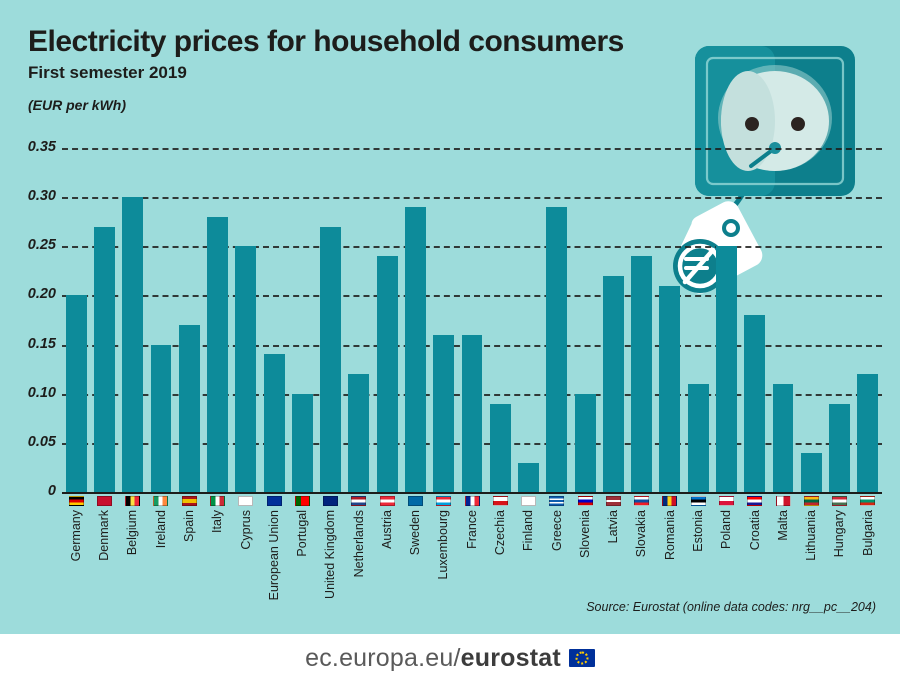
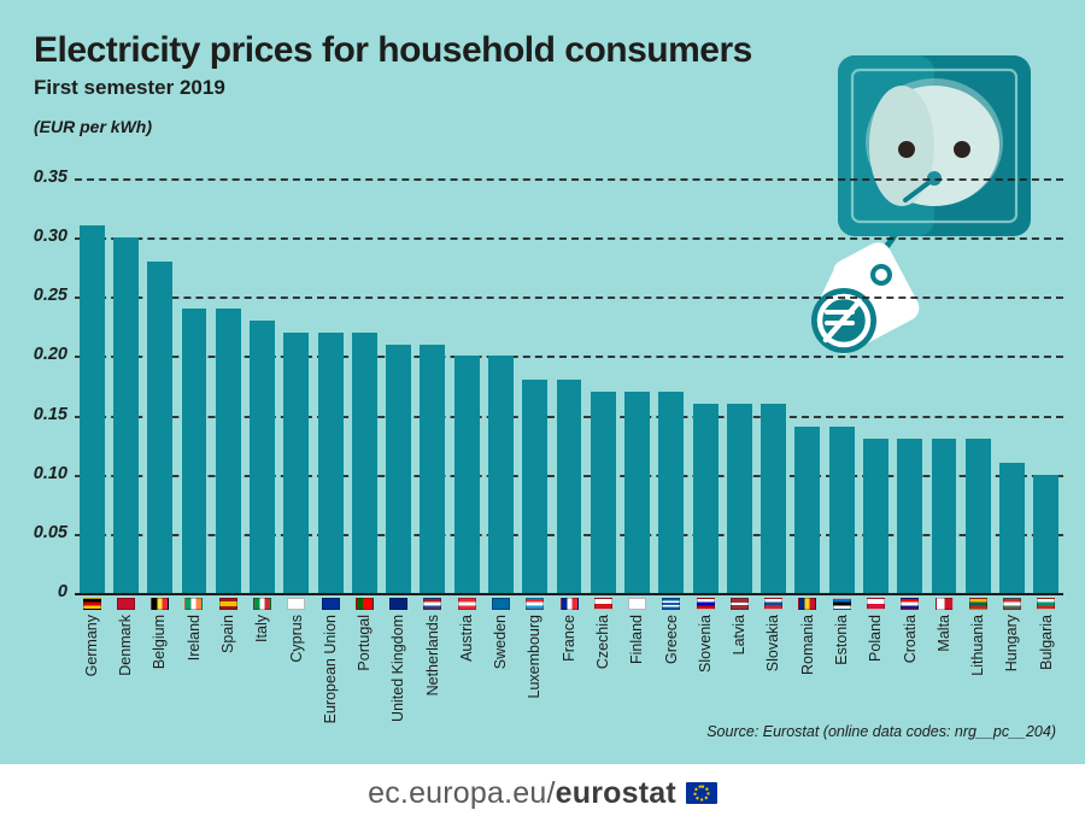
Germany: 0.20 -> 0.31
Denmark: 0.27 -> 0.30
Belgium: 0.30 -> 0.28
Ireland: 0.15 -> 0.24
Spain: 0.17 -> 0.24
Italy: 0.28 -> 0.23
Cyprus: 0.25 -> 0.22
European Union: 0.14 -> 0.22
Portugal: 0.10 -> 0.22
United Kingdom: 0.27 -> 0.21
Netherlands: 0.12 -> 0.21
Austria: 0.24 -> 0.20
Sweden: 0.29 -> 0.20
Luxembourg: 0.16 -> 0.18
France: 0.16 -> 0.18
Czechia: 0.09 -> 0.17
Finland: 0.03 -> 0.17
Greece: 0.29 -> 0.17
Slovenia: 0.10 -> 0.16
Latvia: 0.22 -> 0.16
Slovakia: 0.24 -> 0.16
Romania: 0.21 -> 0.14
Estonia: 0.11 -> 0.14
Poland: 0.25 -> 0.13
Croatia: 0.18 -> 0.13
Malta: 0.11 -> 0.13
Lithuania: 0.04 -> 0.13
Hungary: 0.09 -> 0.11
Bulgaria: 0.12 -> 0.10
